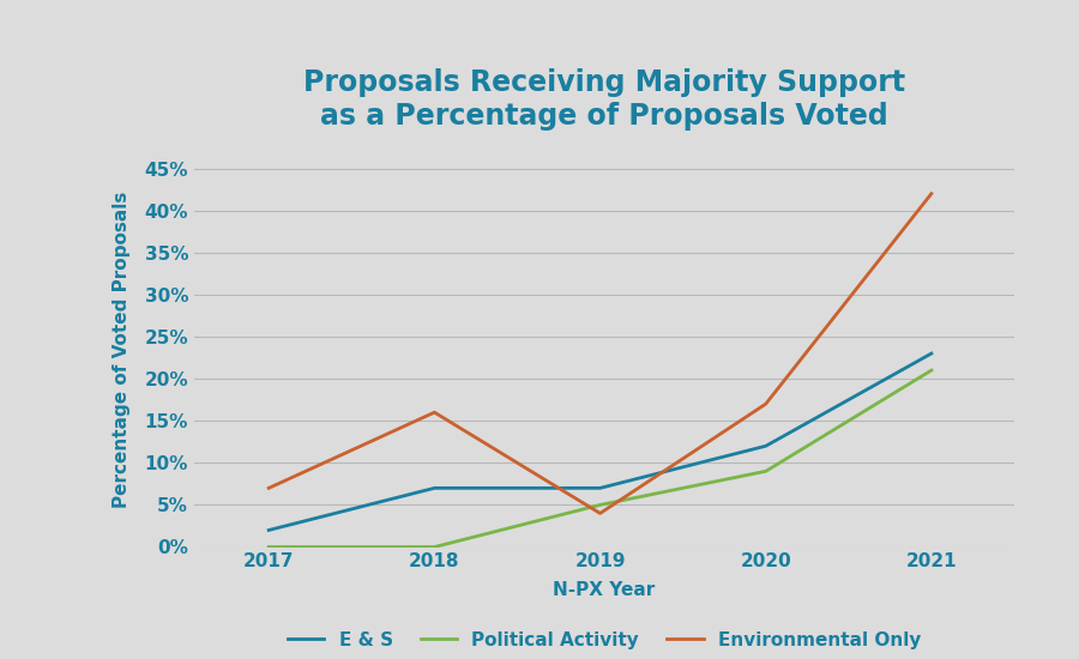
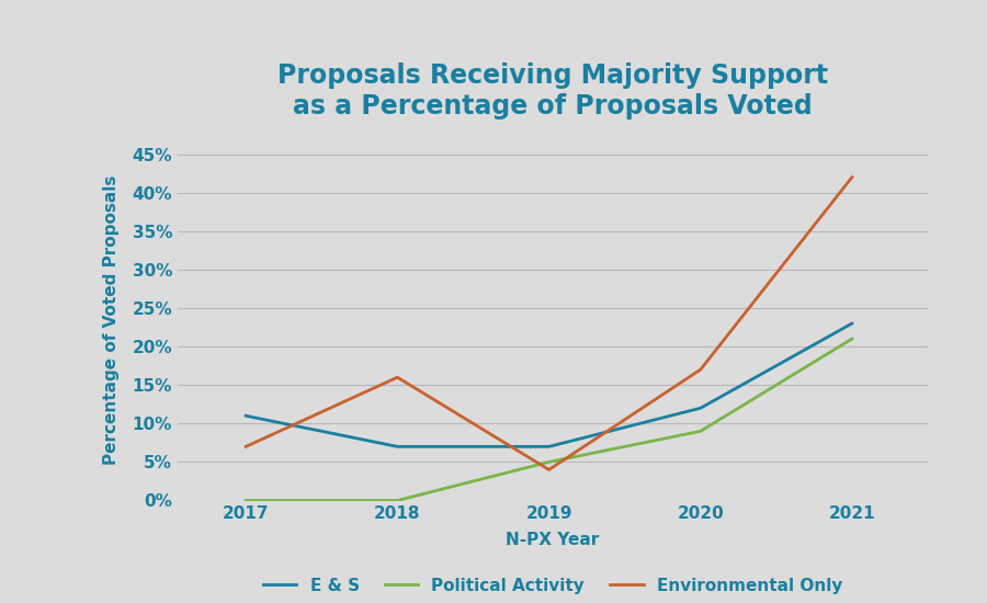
E & S/2017: 2% -> 11%
